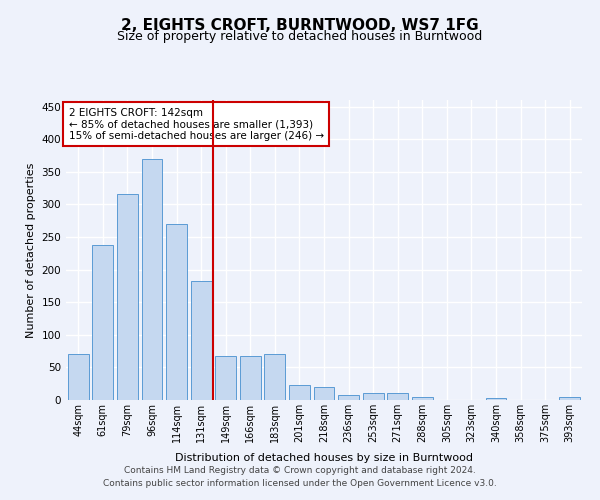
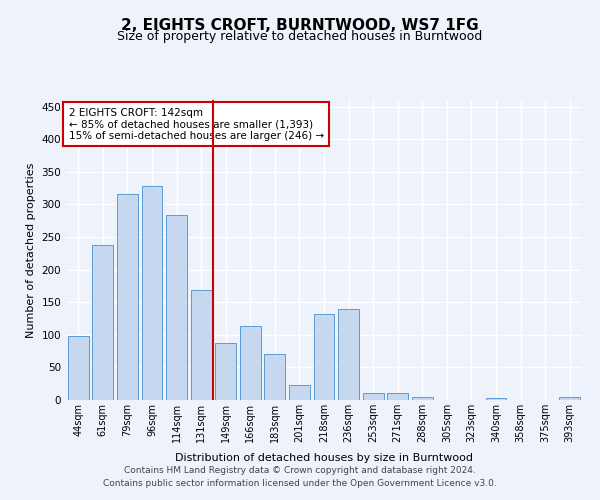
44sqm: 70 -> 98
96sqm: 370 -> 328
114sqm: 270 -> 284
131sqm: 183 -> 168
149sqm: 68 -> 88
166sqm: 68 -> 114
218sqm: 20 -> 132
236sqm: 7 -> 140
